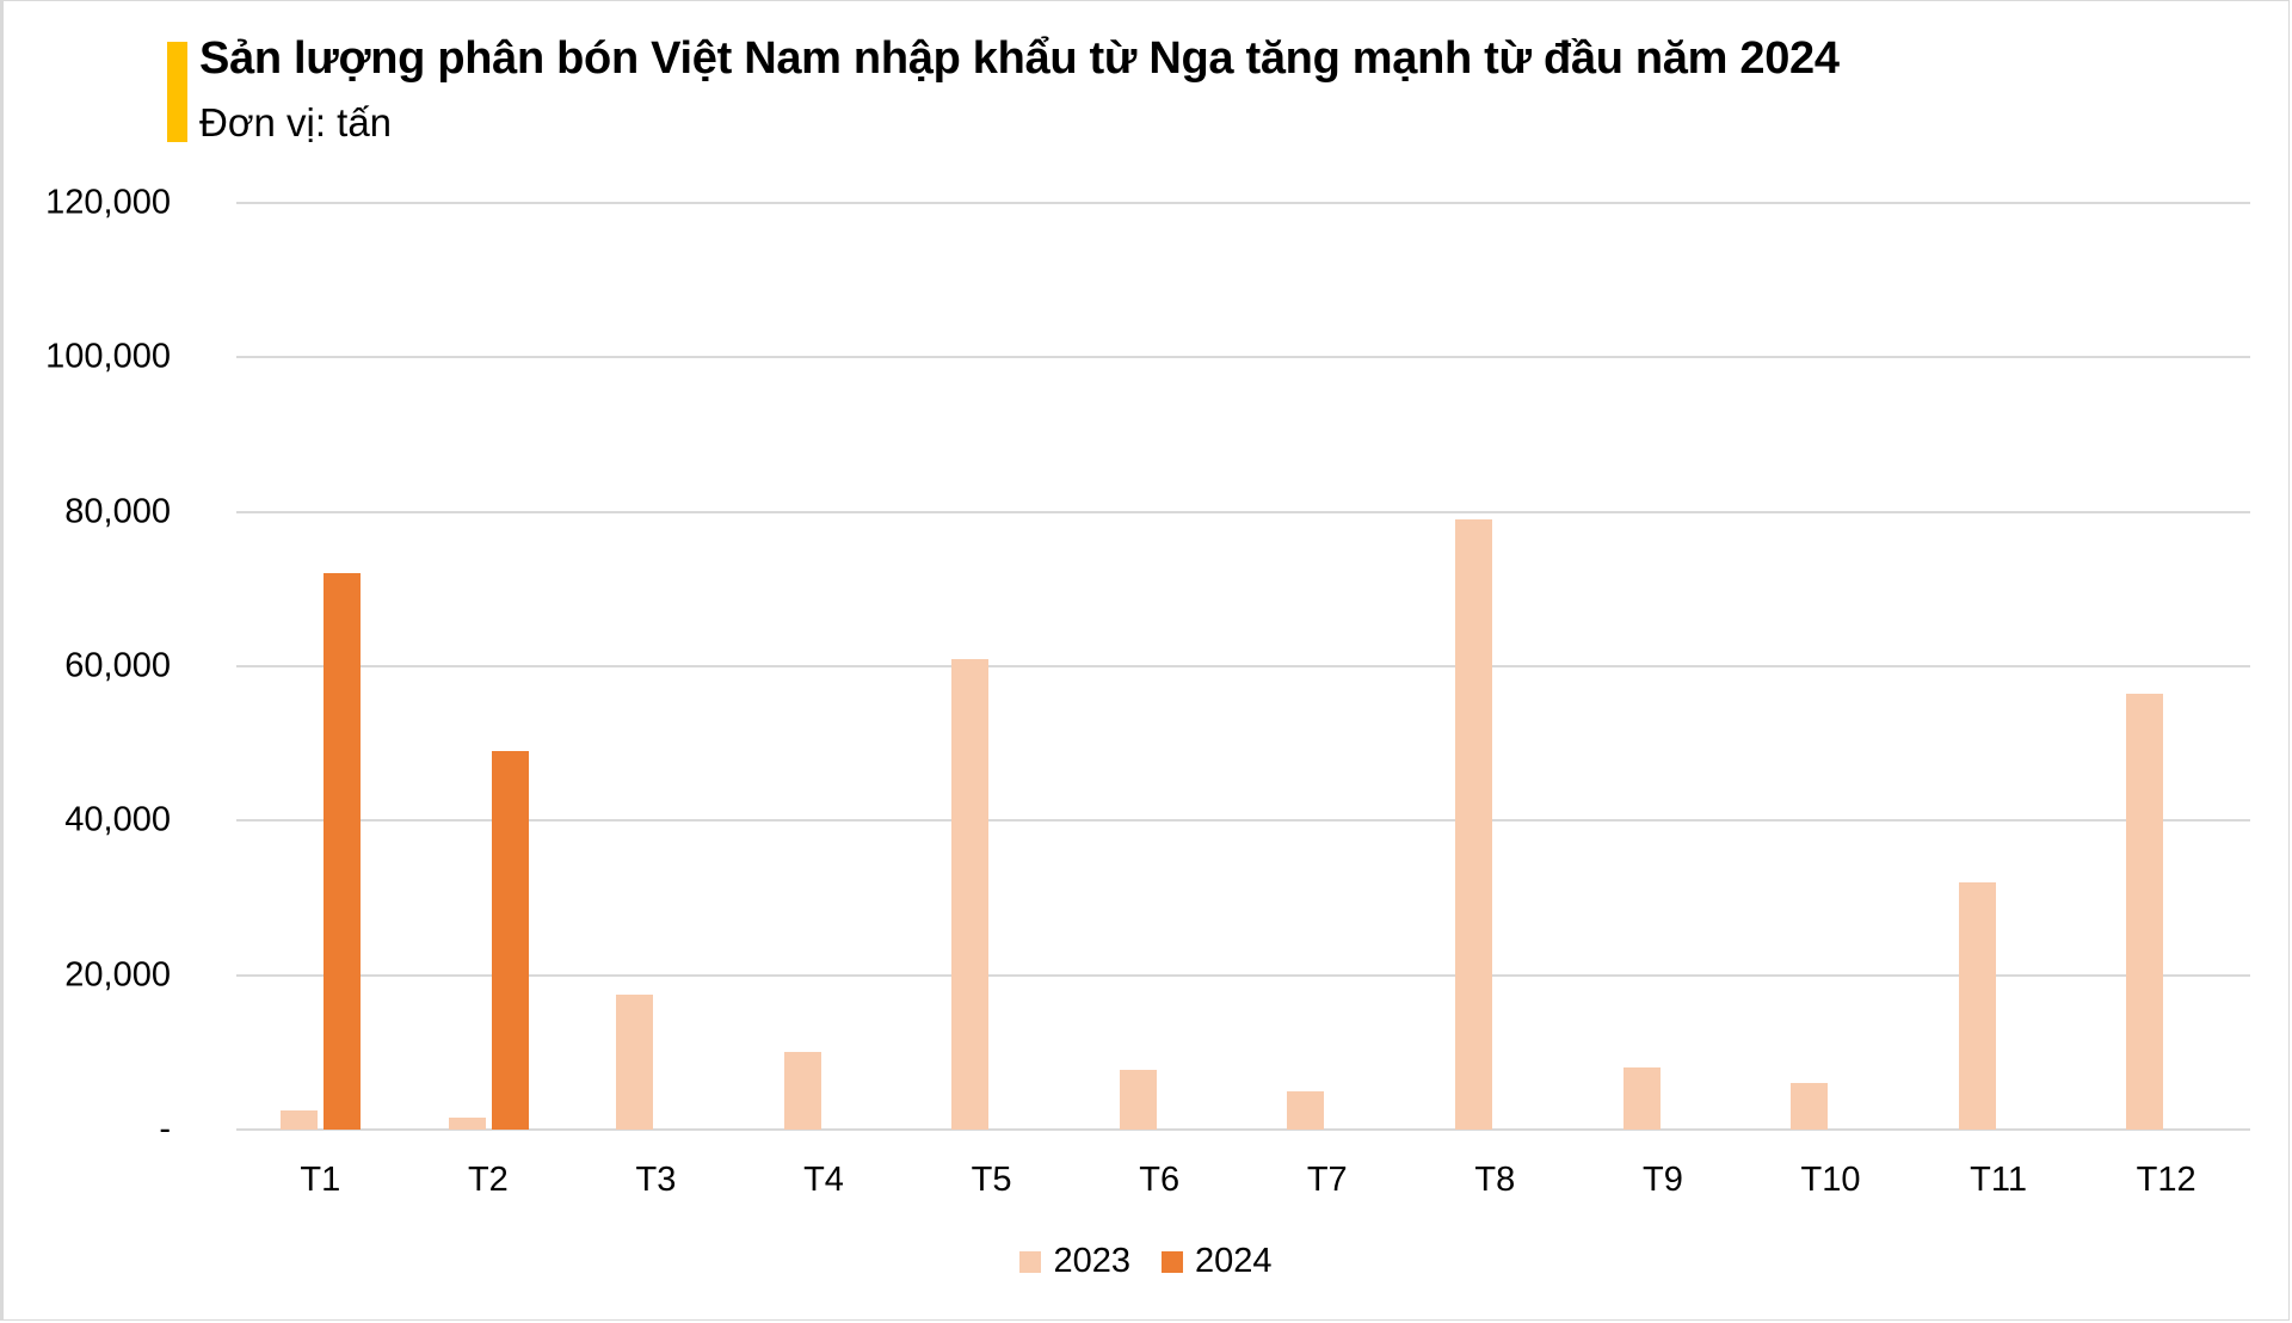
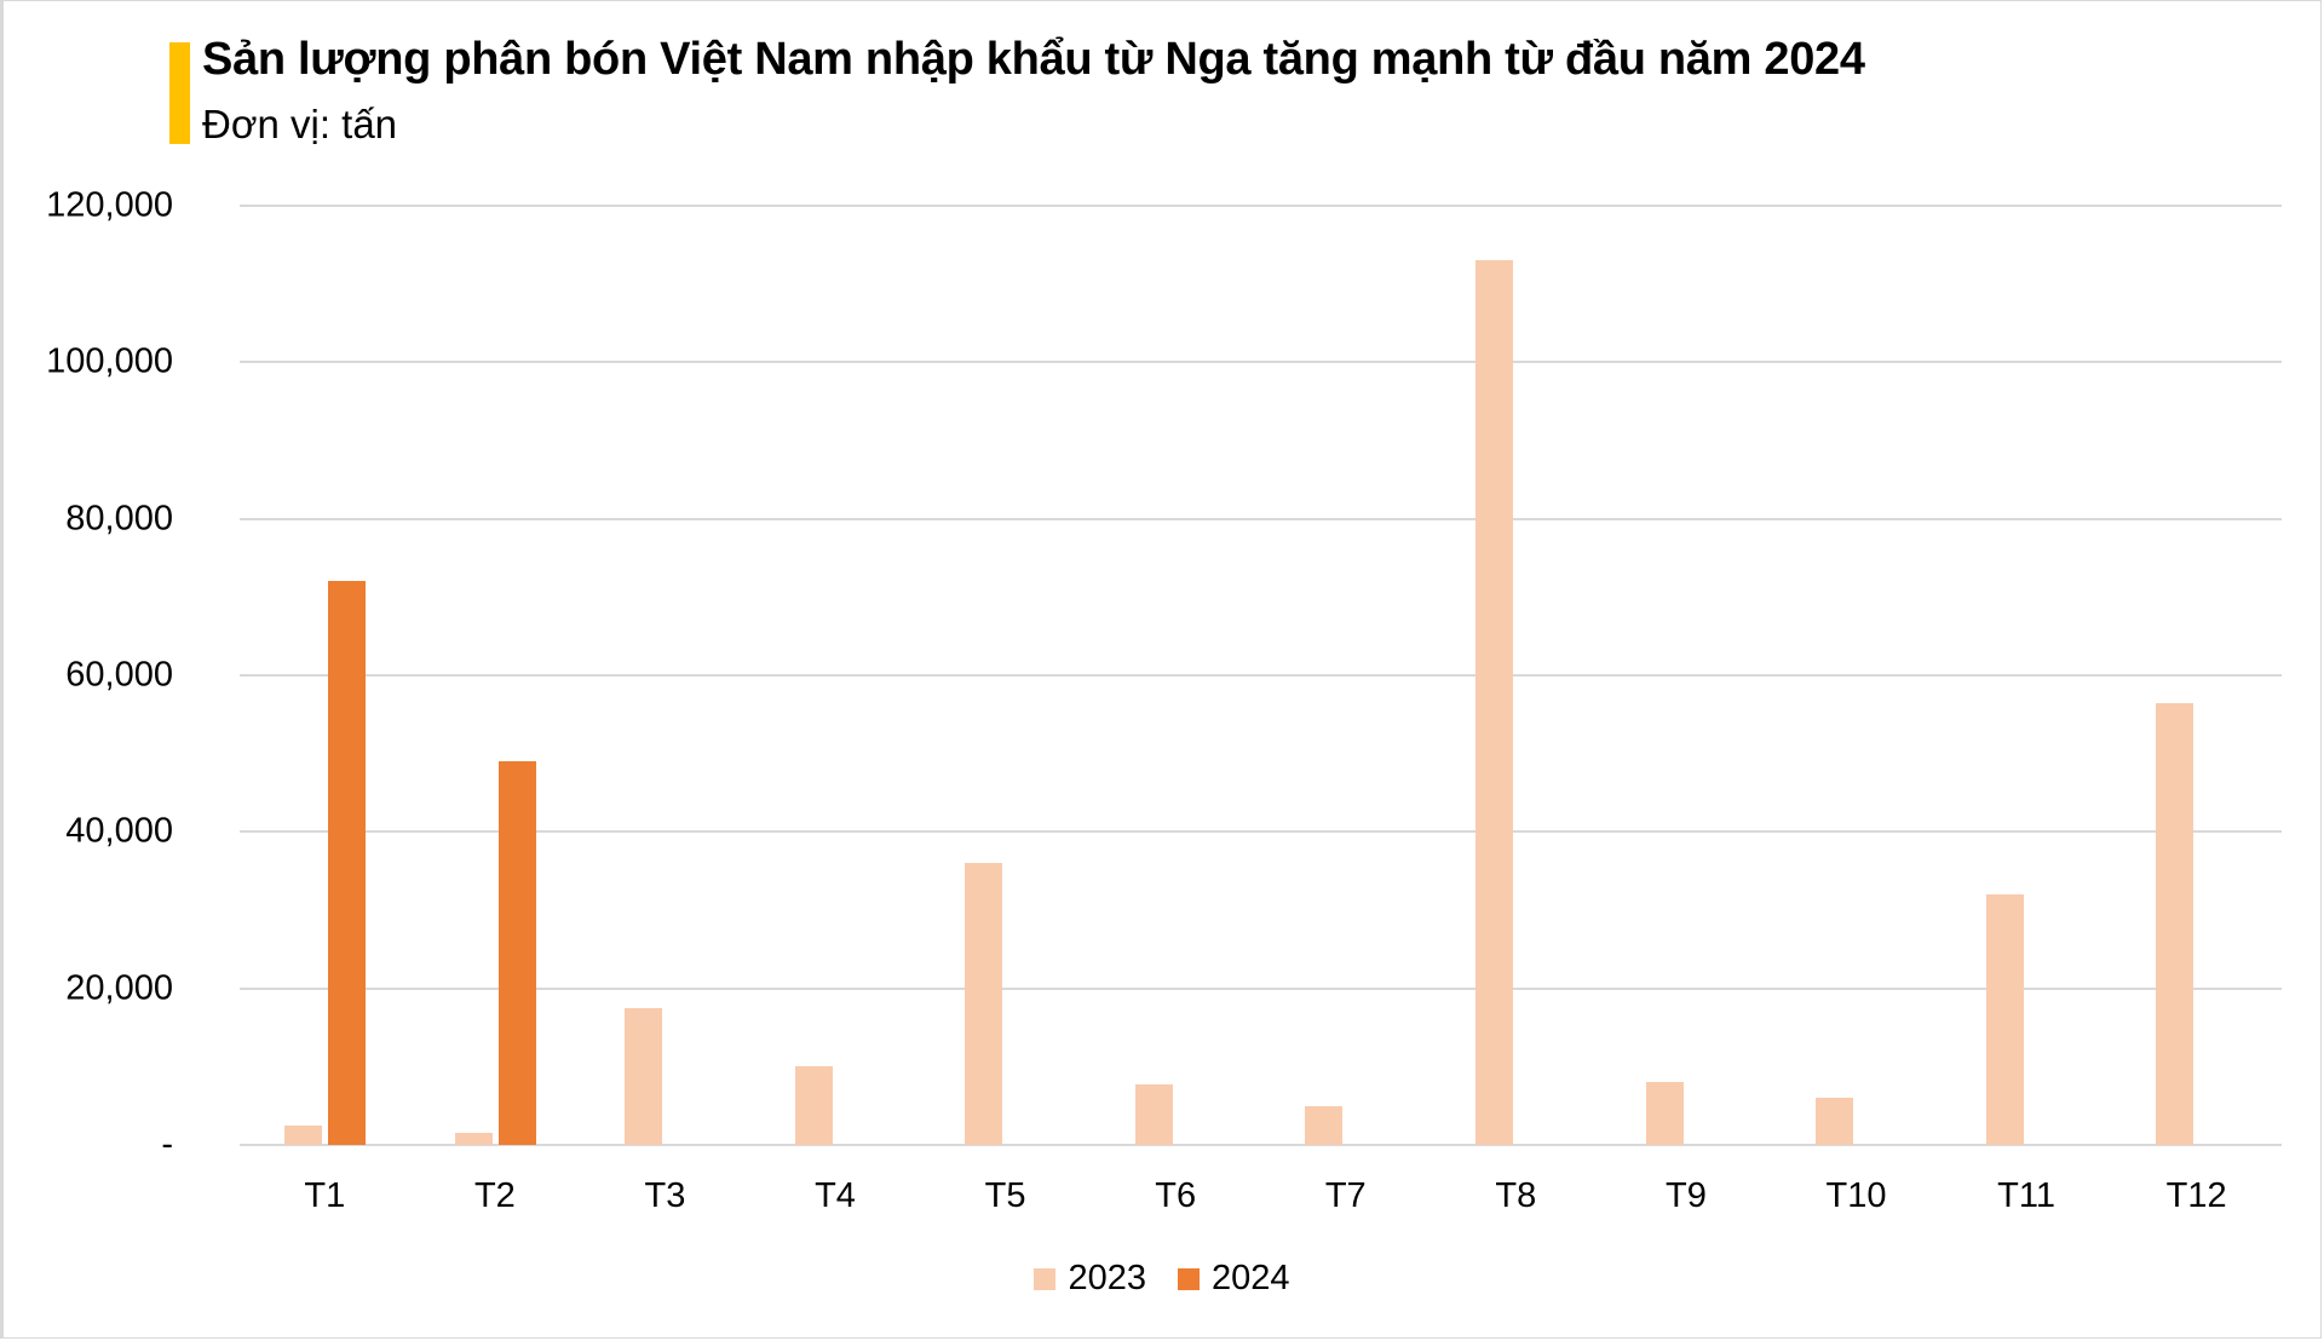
2023/T5: 61000 -> 36000
2023/T8: 79000 -> 113000
